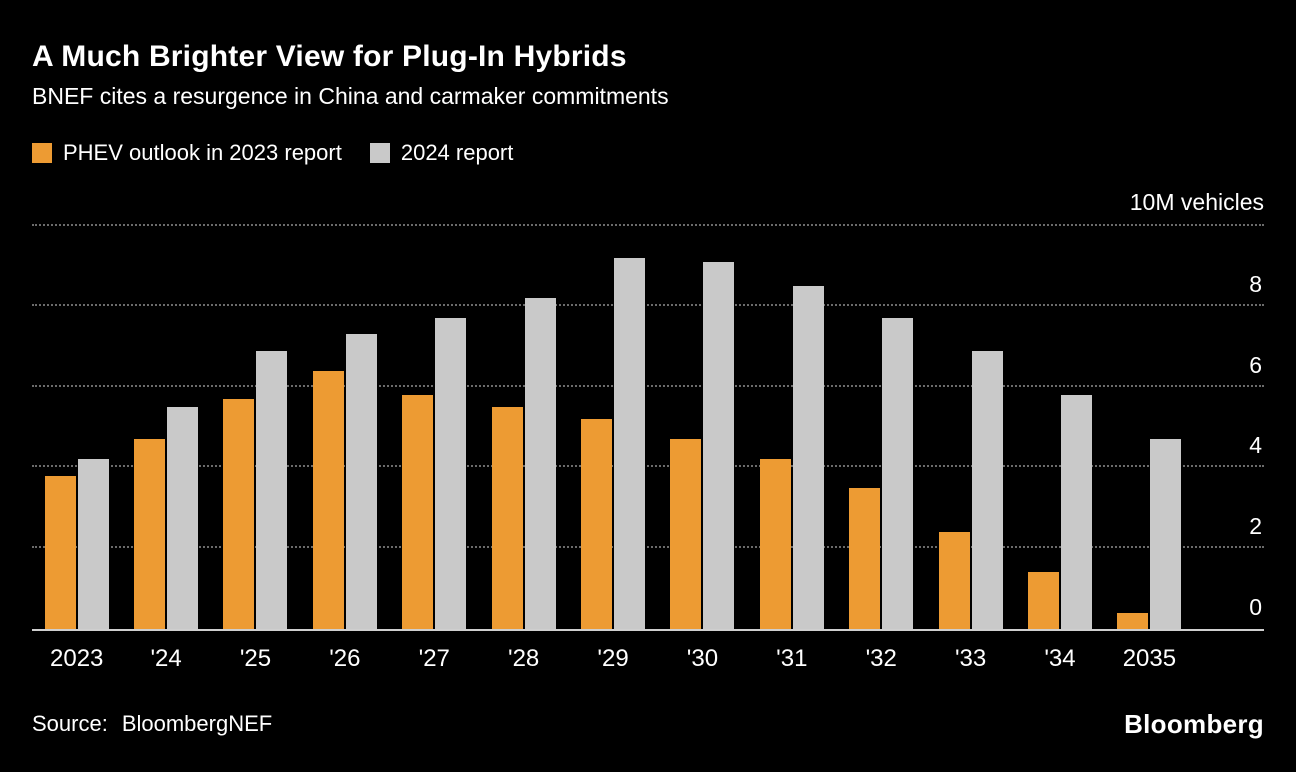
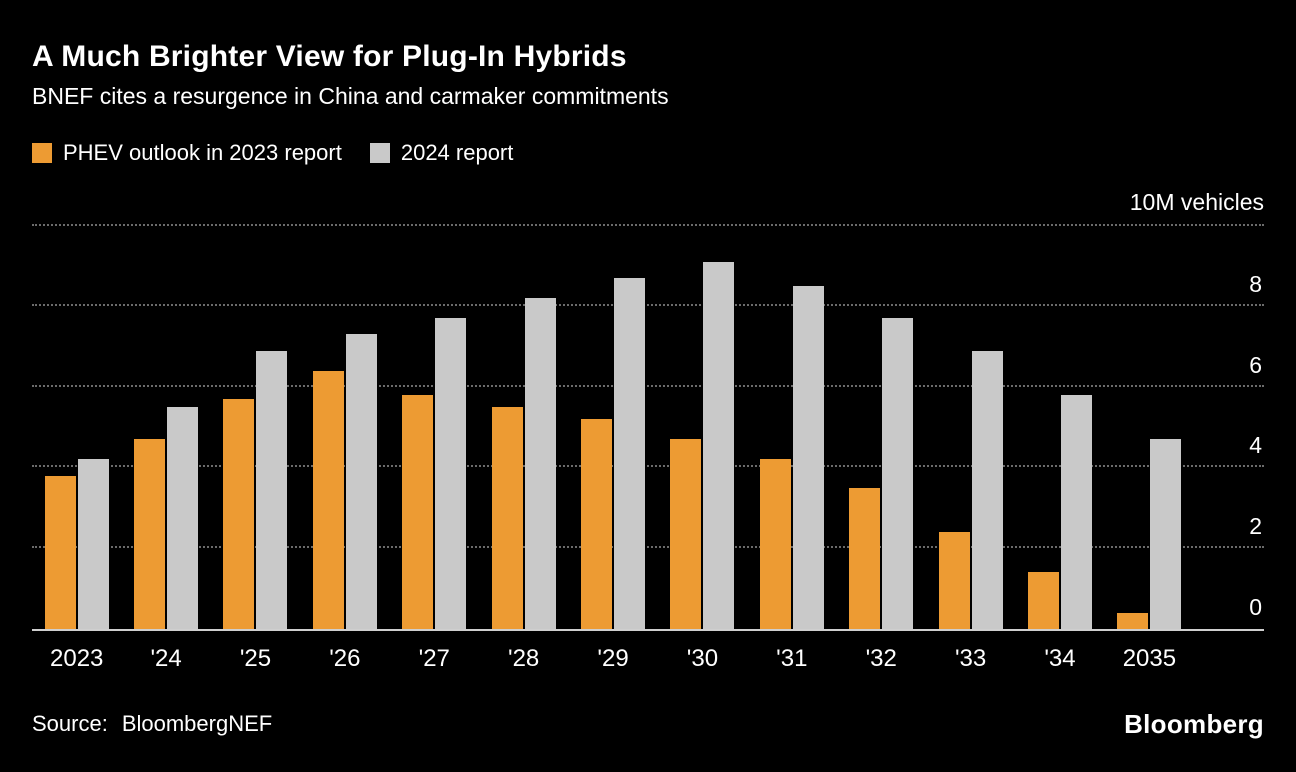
2024 report/'29: 9.2 -> 8.7
